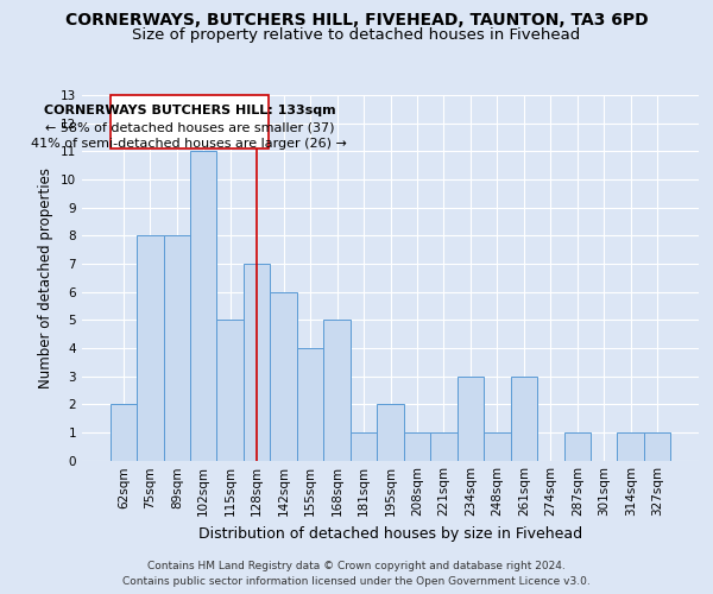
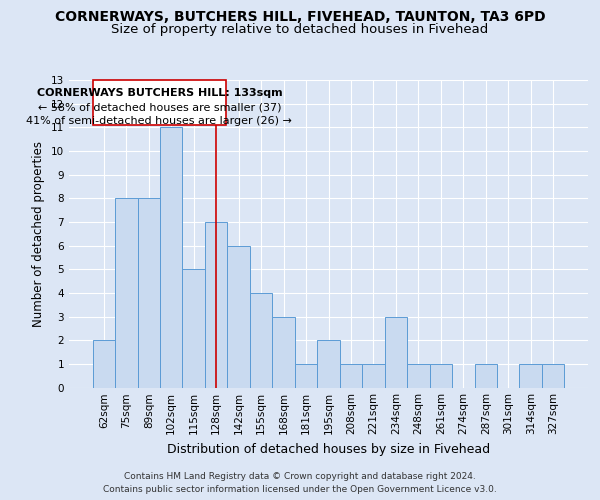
168sqm: 5 -> 3
261sqm: 3 -> 1
